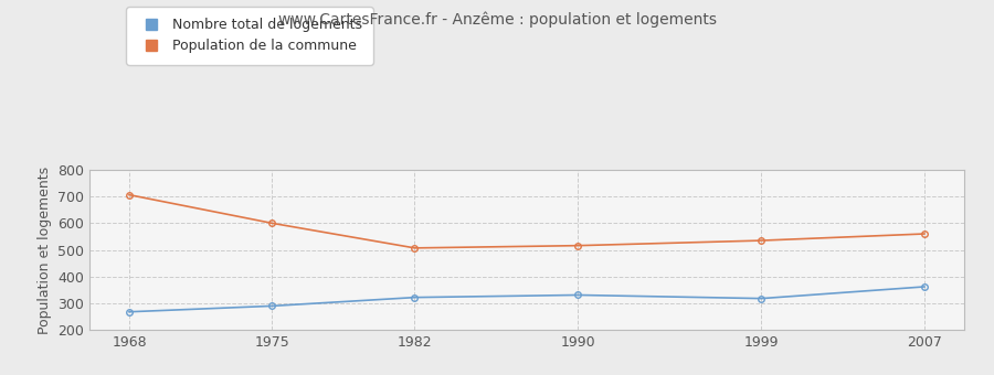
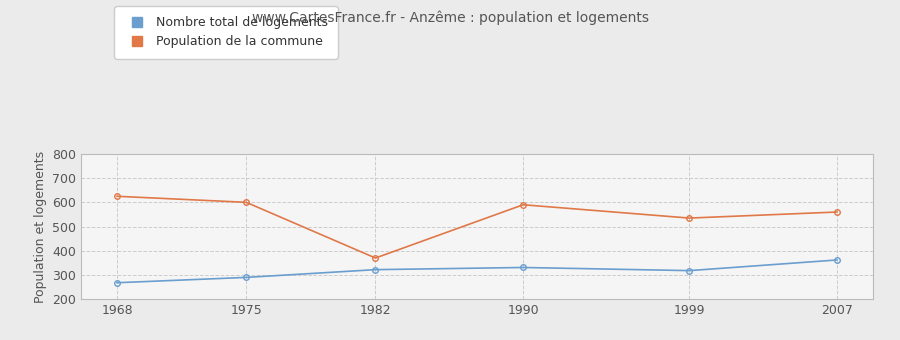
Population de la commune/1968: 706 -> 625
Population de la commune/1982: 507 -> 370
Population de la commune/1990: 516 -> 590
